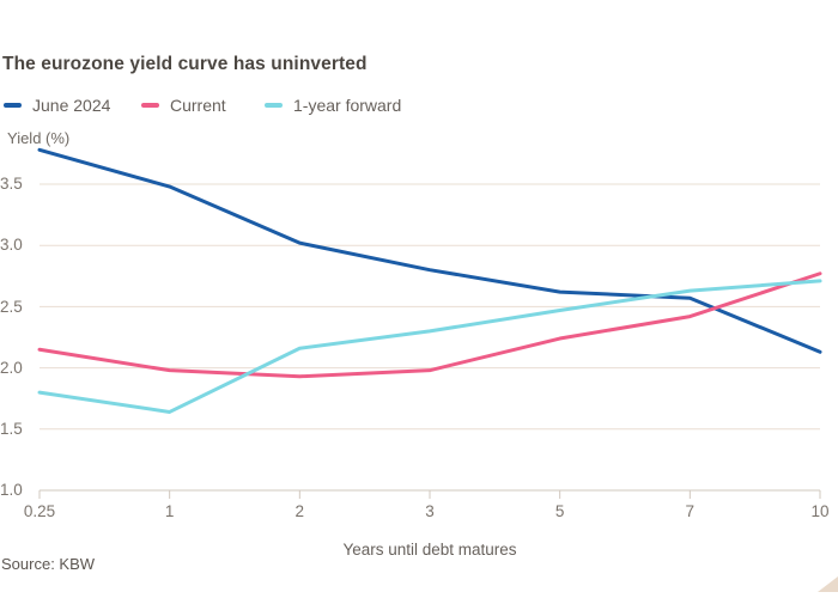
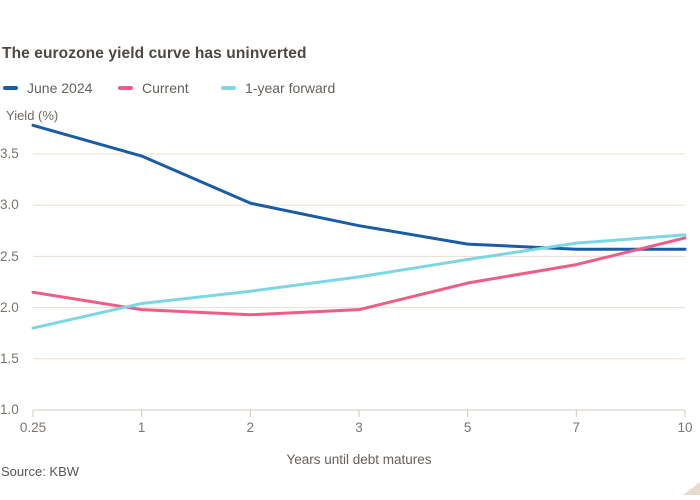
1-year forward/1: 1.64 -> 2.04
June 2024/10: 2.13 -> 2.57
Current/10: 2.77 -> 2.68
